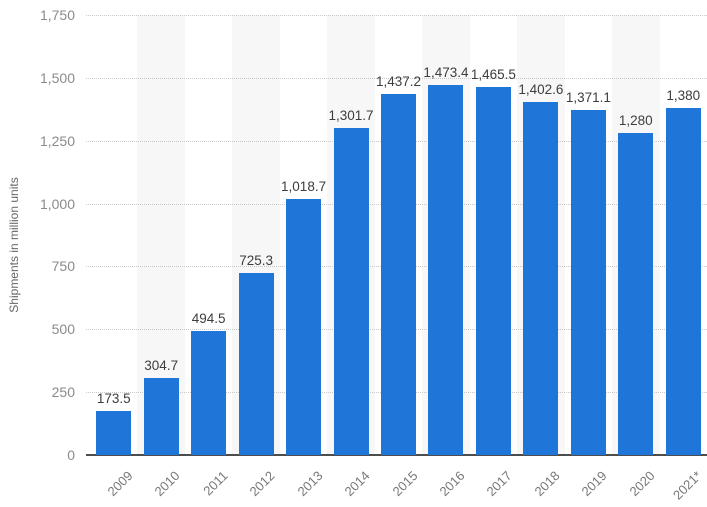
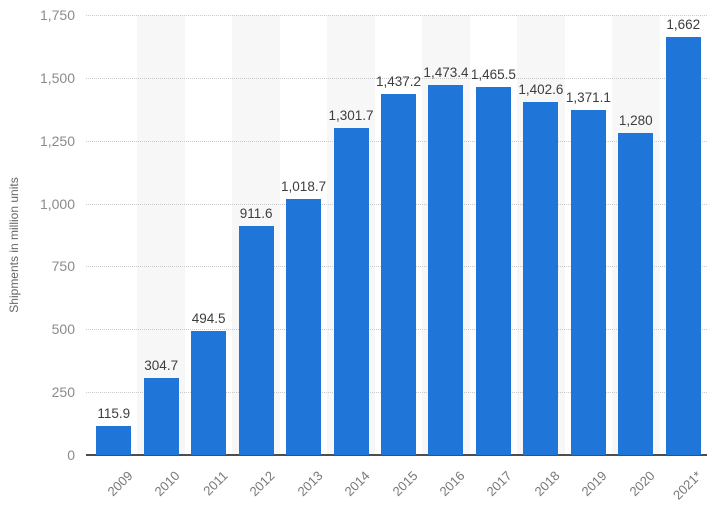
2009: 173.5 -> 115.9
2012: 725.3 -> 911.6
2021*: 1,380 -> 1,662
